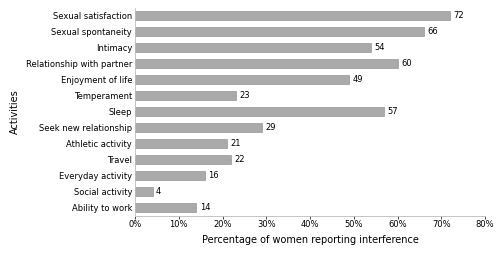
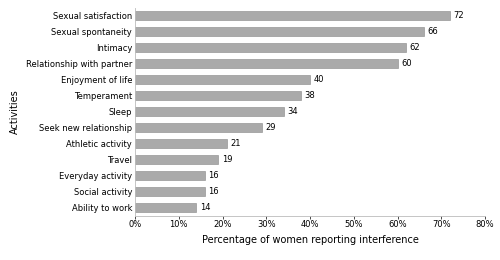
Intimacy: 54 -> 62
Enjoyment of life: 49 -> 40
Temperament: 23 -> 38
Sleep: 57 -> 34
Travel: 22 -> 19
Social activity: 4 -> 16
